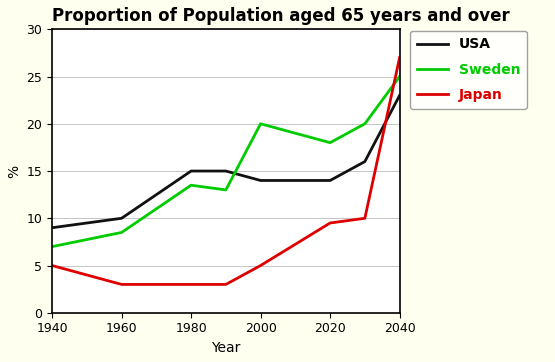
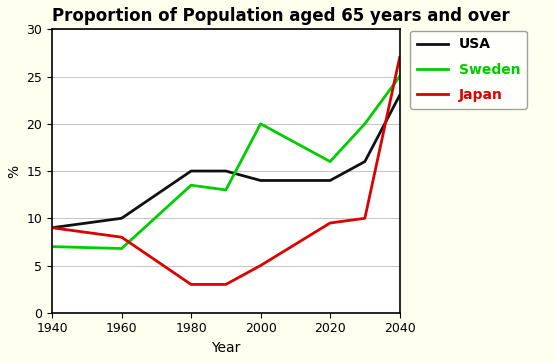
Japan/1940: 5.0 -> 9.0
Sweden/1960: 8.5 -> 6.8
Japan/1960: 3.0 -> 8.0
Sweden/2020: 18.0 -> 16.0
